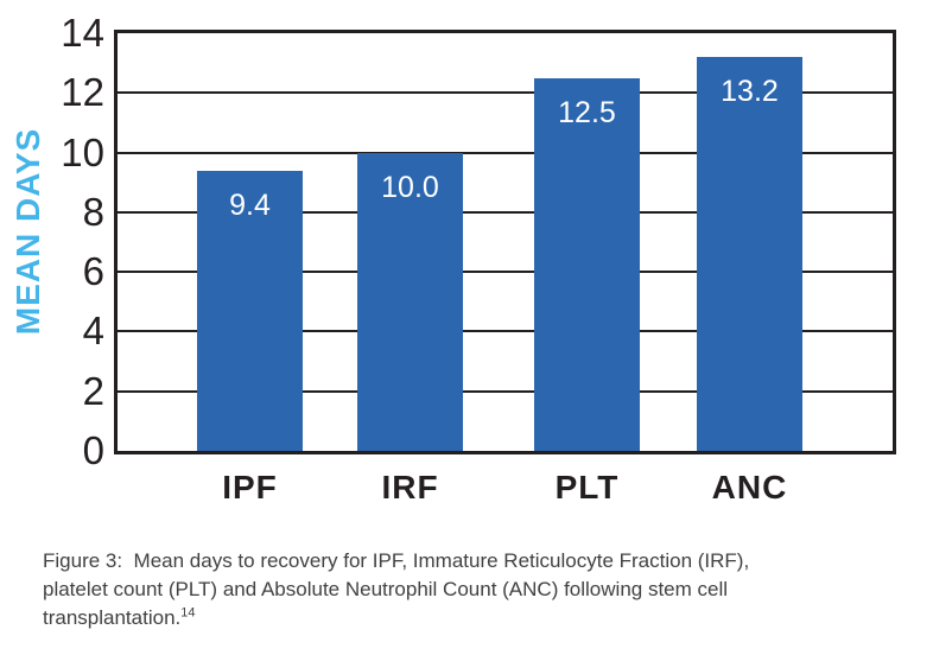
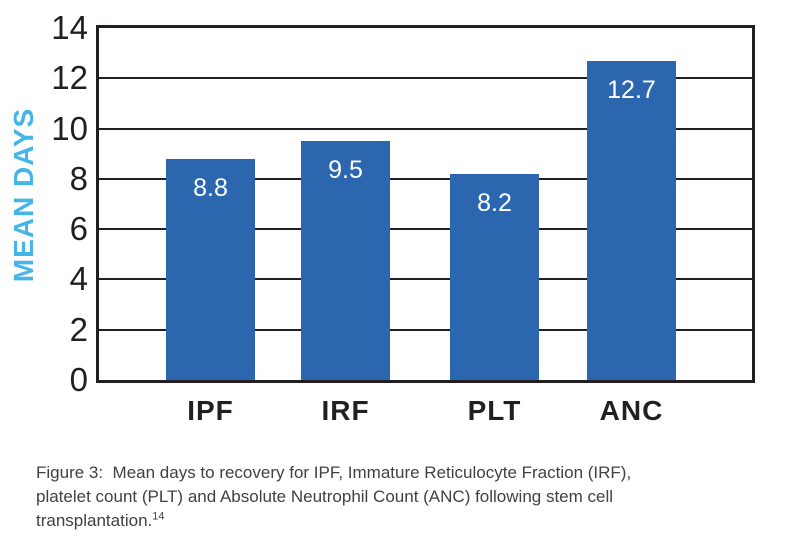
IPF: 9.4 -> 8.8
IRF: 10.0 -> 9.5
PLT: 12.5 -> 8.2
ANC: 13.2 -> 12.7
